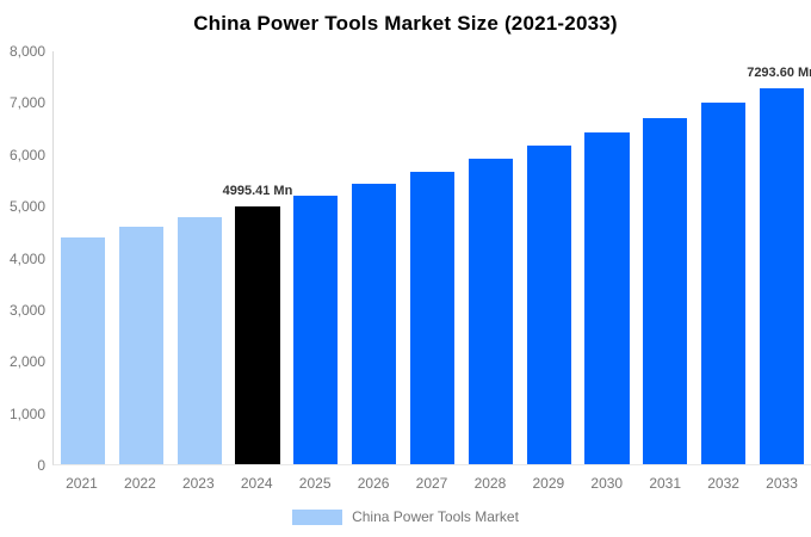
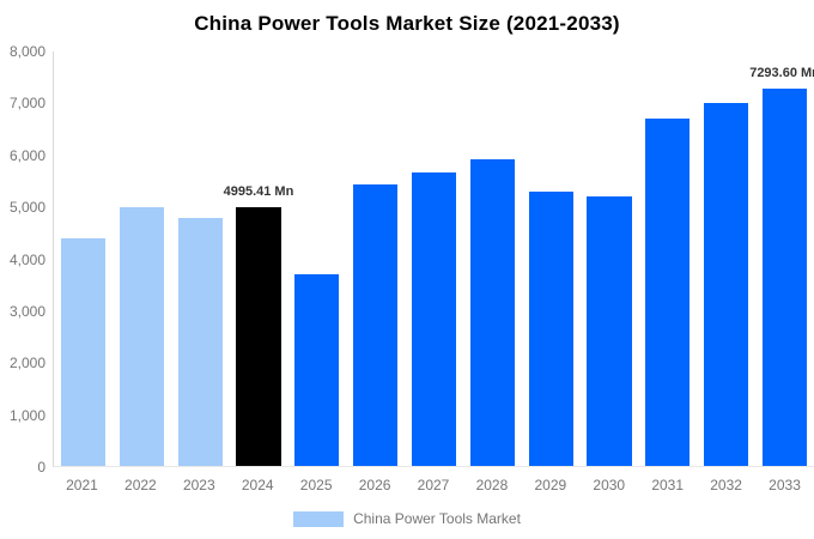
2022: 4600 -> 5000
2025: 5200 -> 3700
2029: 6200 -> 5300
2030: 6400 -> 5200
